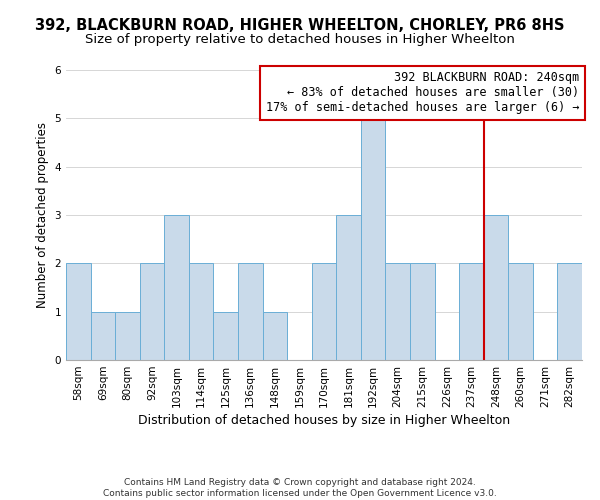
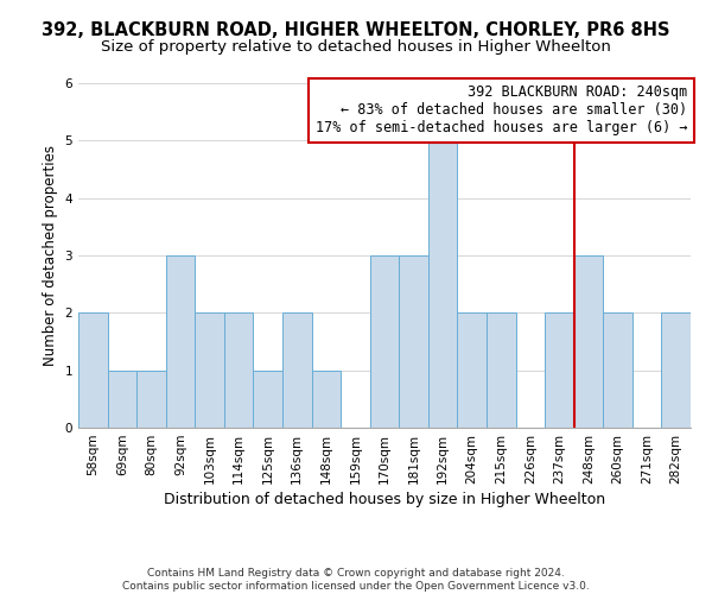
92sqm: 2 -> 3
103sqm: 3 -> 2
170sqm: 2 -> 3
